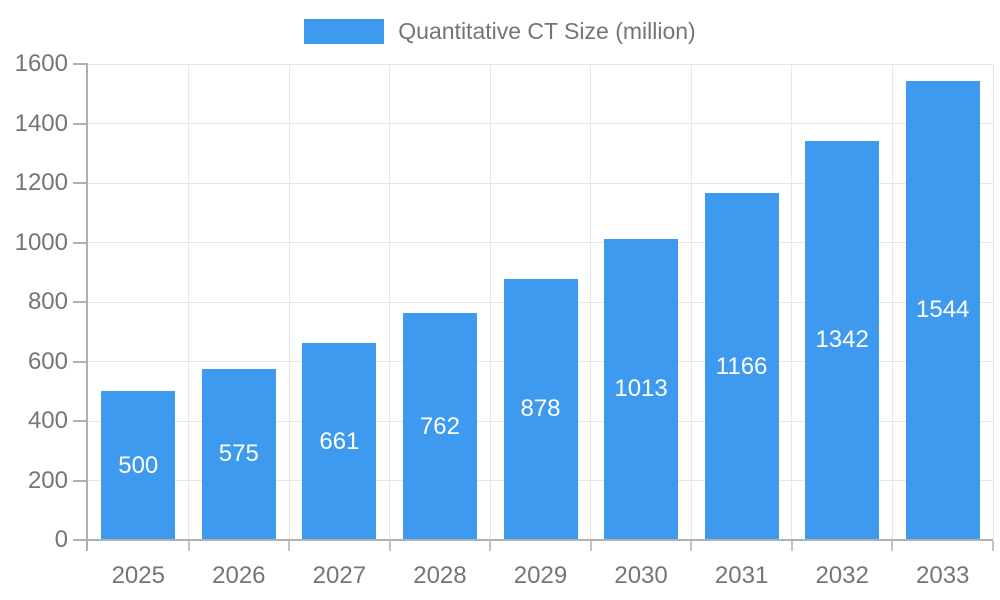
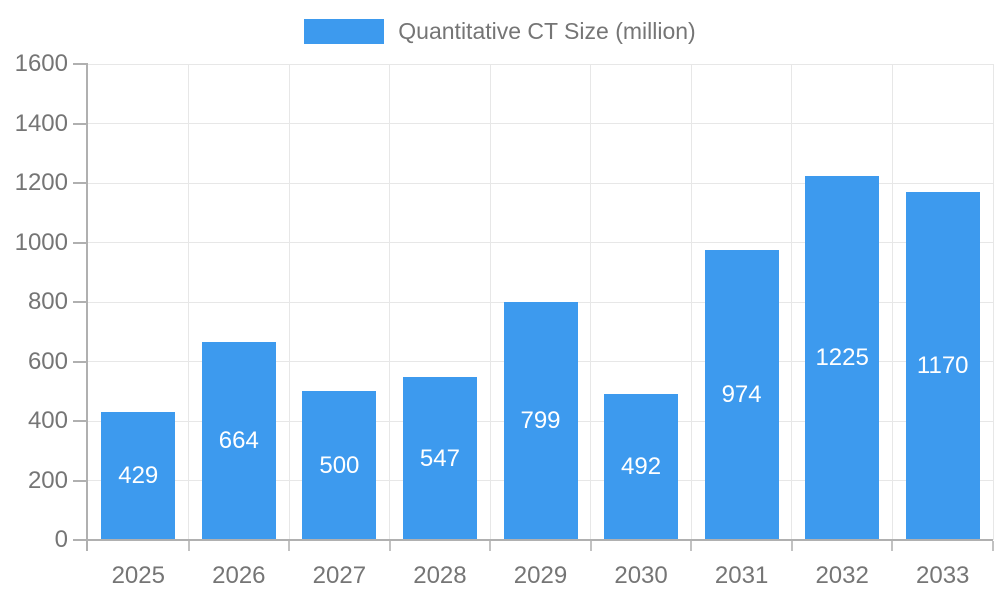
2025: 500 -> 429
2026: 575 -> 664
2027: 661 -> 500
2028: 762 -> 547
2029: 878 -> 799
2030: 1013 -> 492
2031: 1166 -> 974
2032: 1342 -> 1225
2033: 1544 -> 1170
